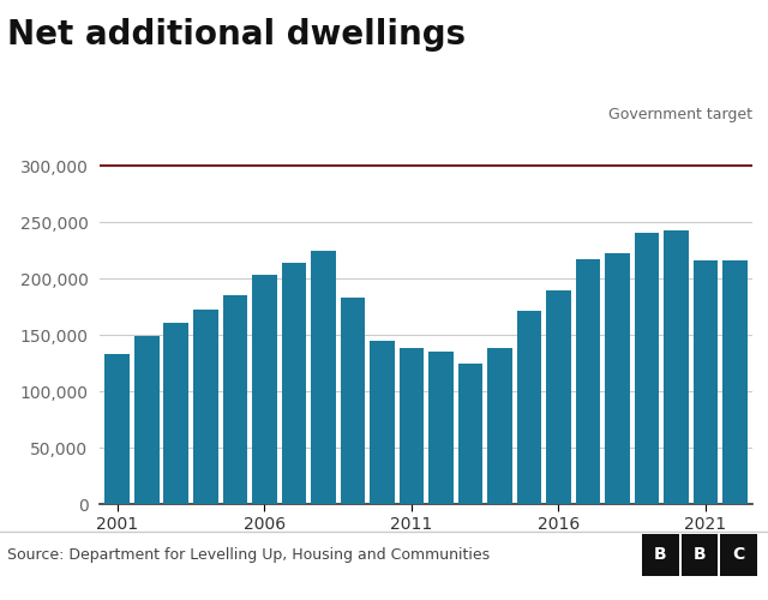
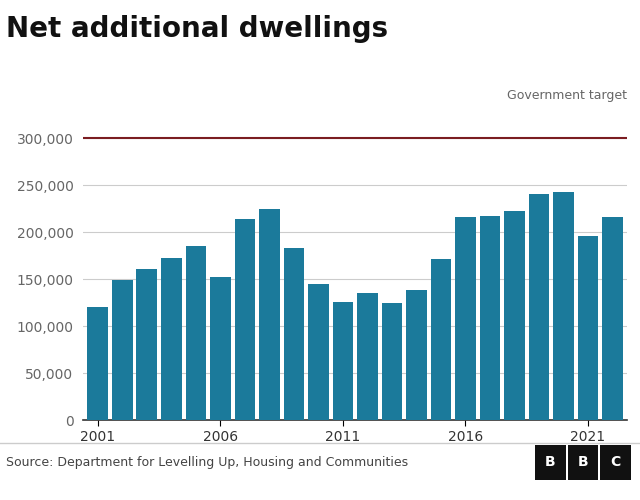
2001: 133,000 -> 120,000
2006: 203,000 -> 152,000
2011: 138,000 -> 126,000
2016: 190,000 -> 216,000
2021: 216,000 -> 196,000
